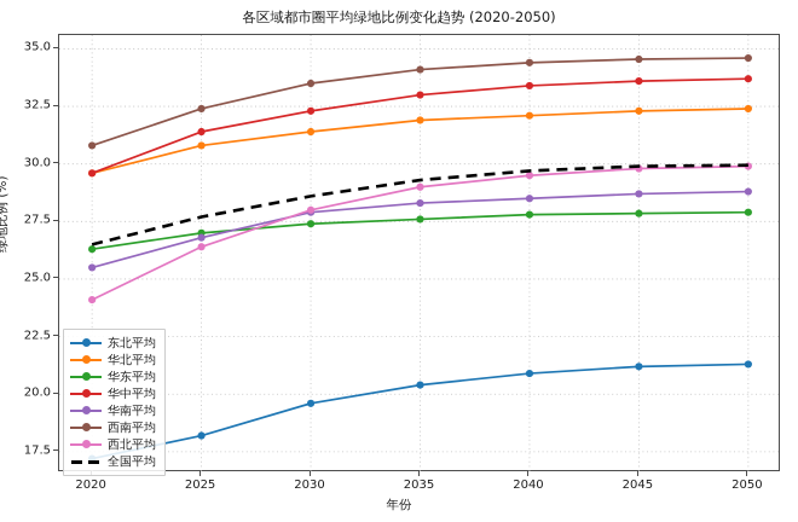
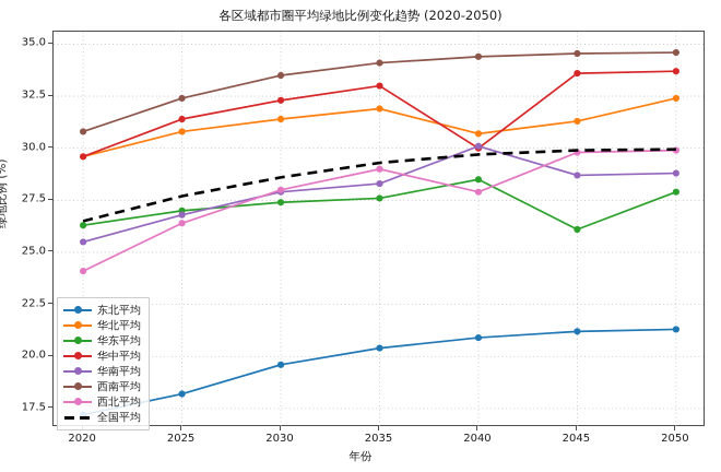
华北平均/2040: 32.1 -> 30.7
华东平均/2040: 27.8 -> 28.5
华中平均/2040: 33.4 -> 30.0
华南平均/2040: 28.5 -> 30.1
西北平均/2040: 29.5 -> 27.9
华北平均/2045: 32.3 -> 31.3
华东平均/2045: 27.9 -> 26.1
